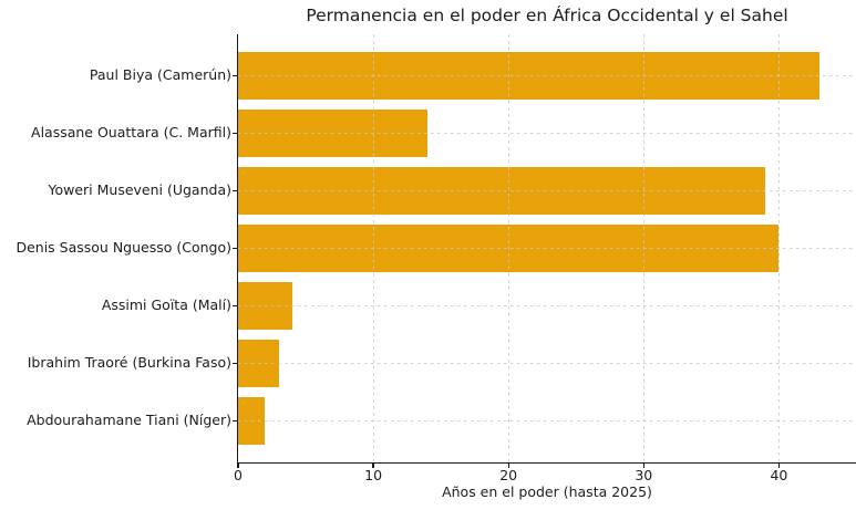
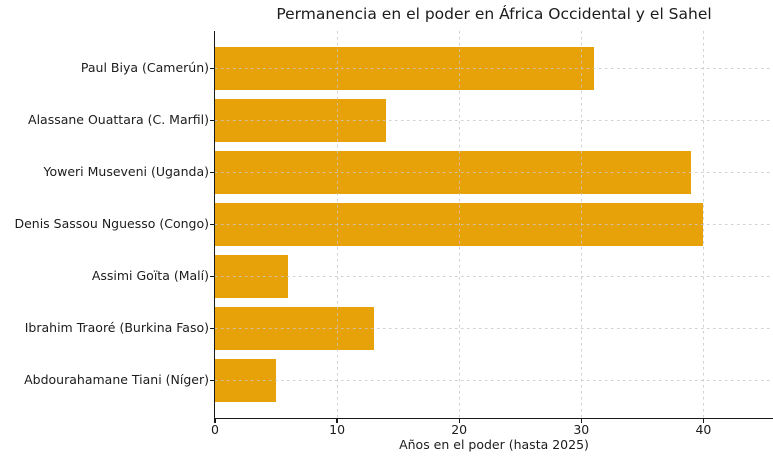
Paul Biya (Camerún): 43 -> 31
Assimi Goïta (Malí): 4 -> 6
Ibrahim Traoré (Burkina Faso): 3 -> 13
Abdourahamane Tiani (Níger): 2 -> 5
